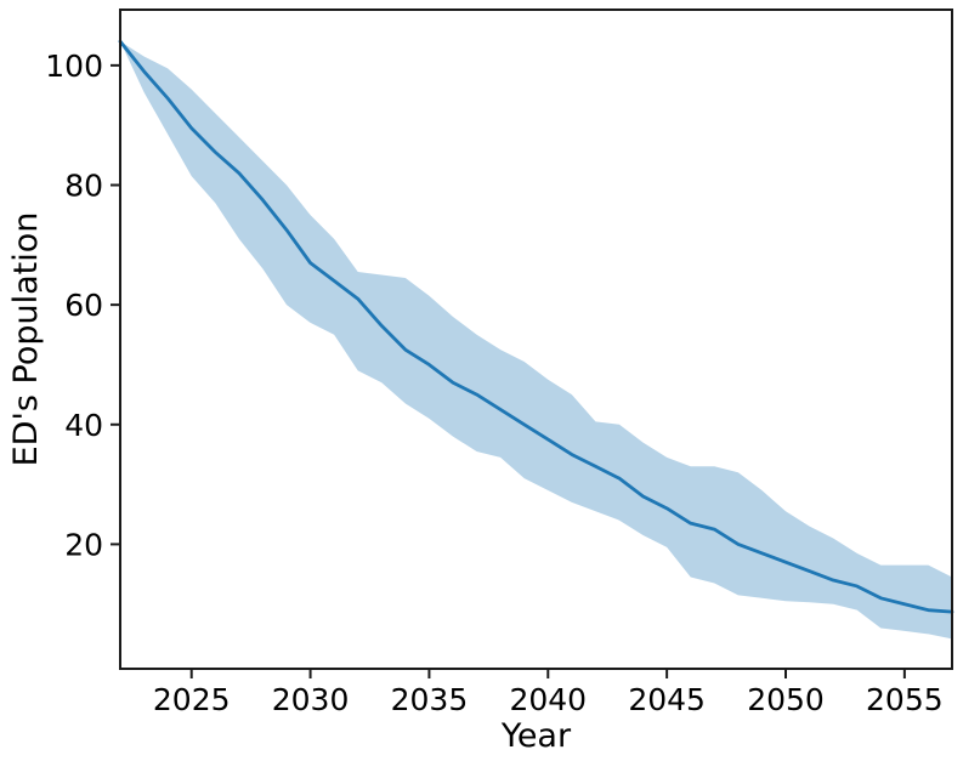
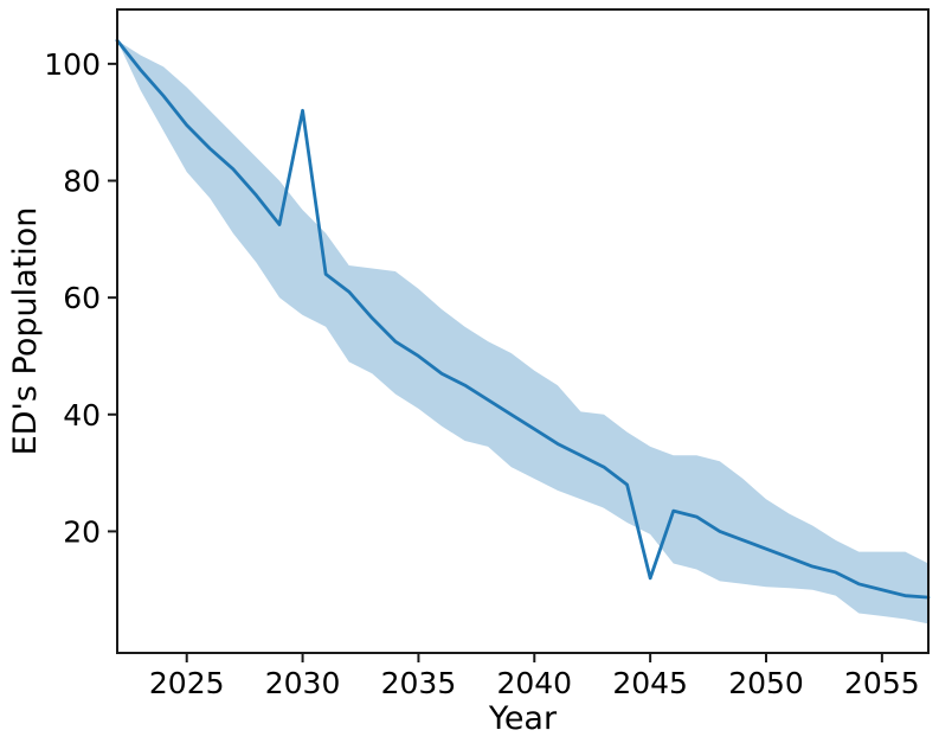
2030: 67 -> 92
2045: 26 -> 12
